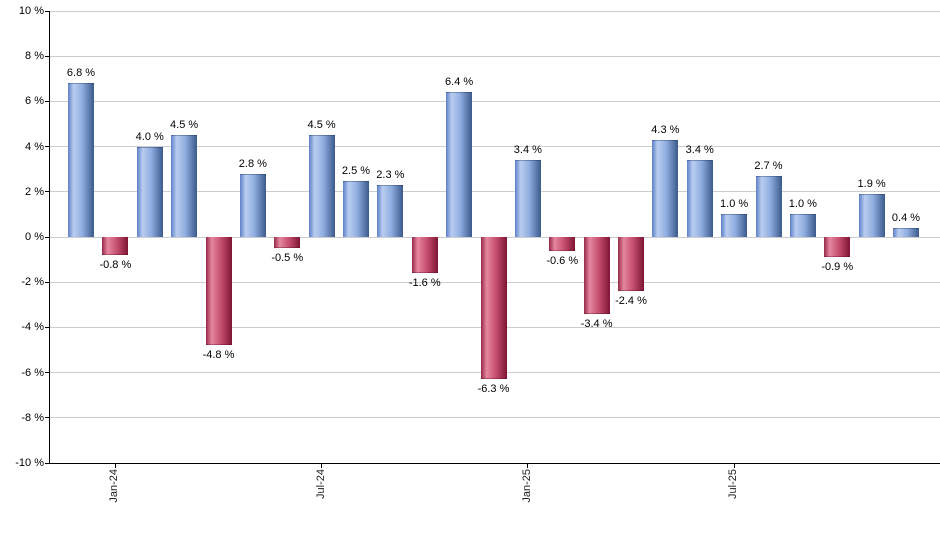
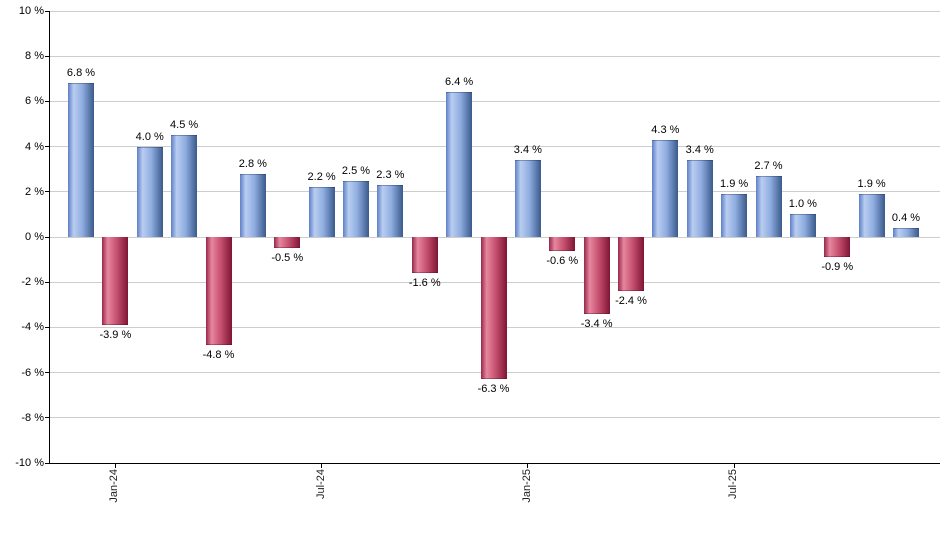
Jan-24: -0.8 -> -3.9
Jul-24: 4.5 -> 2.2
Jul-25: 1.0 -> 1.9
